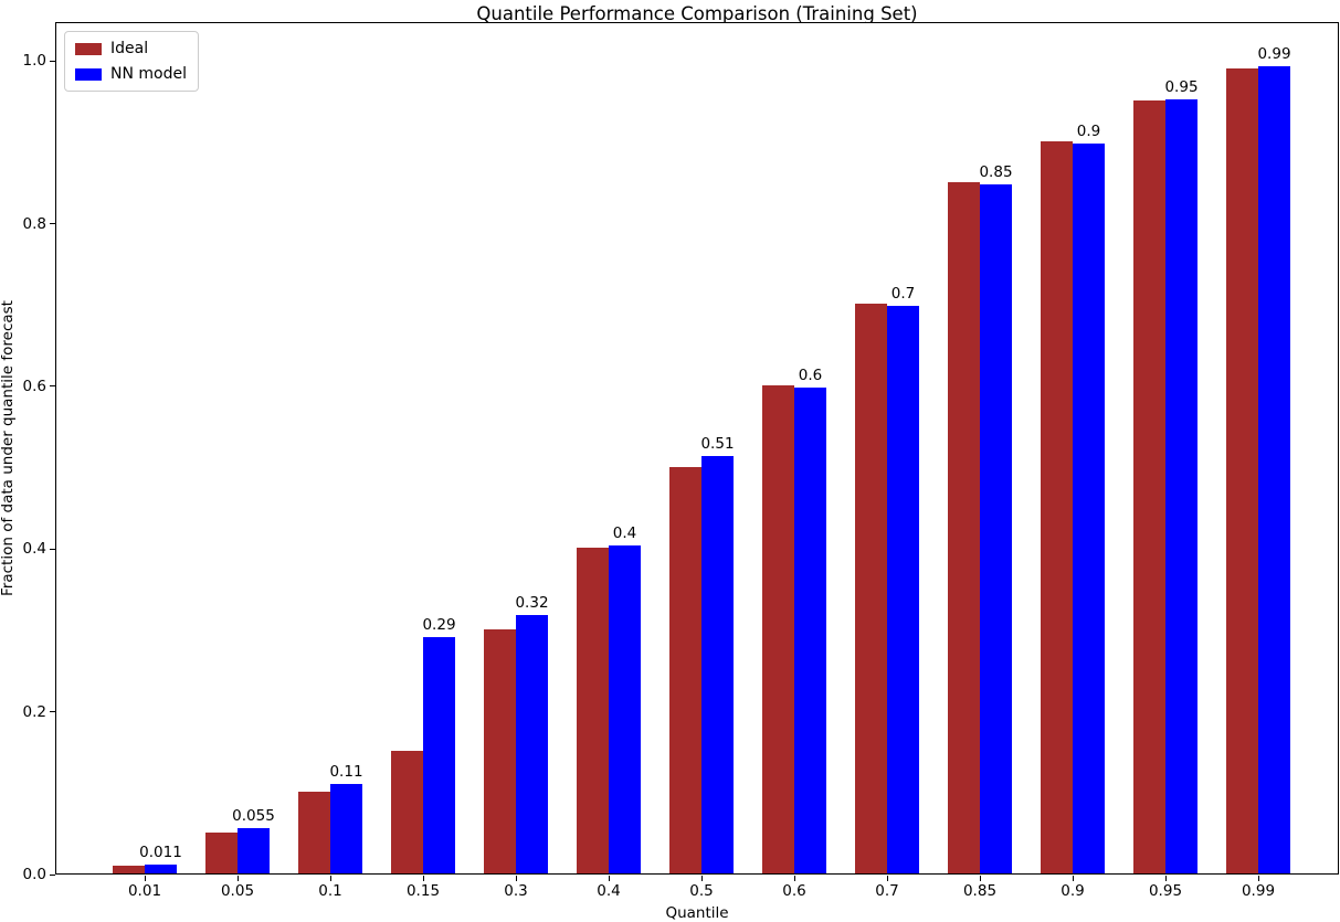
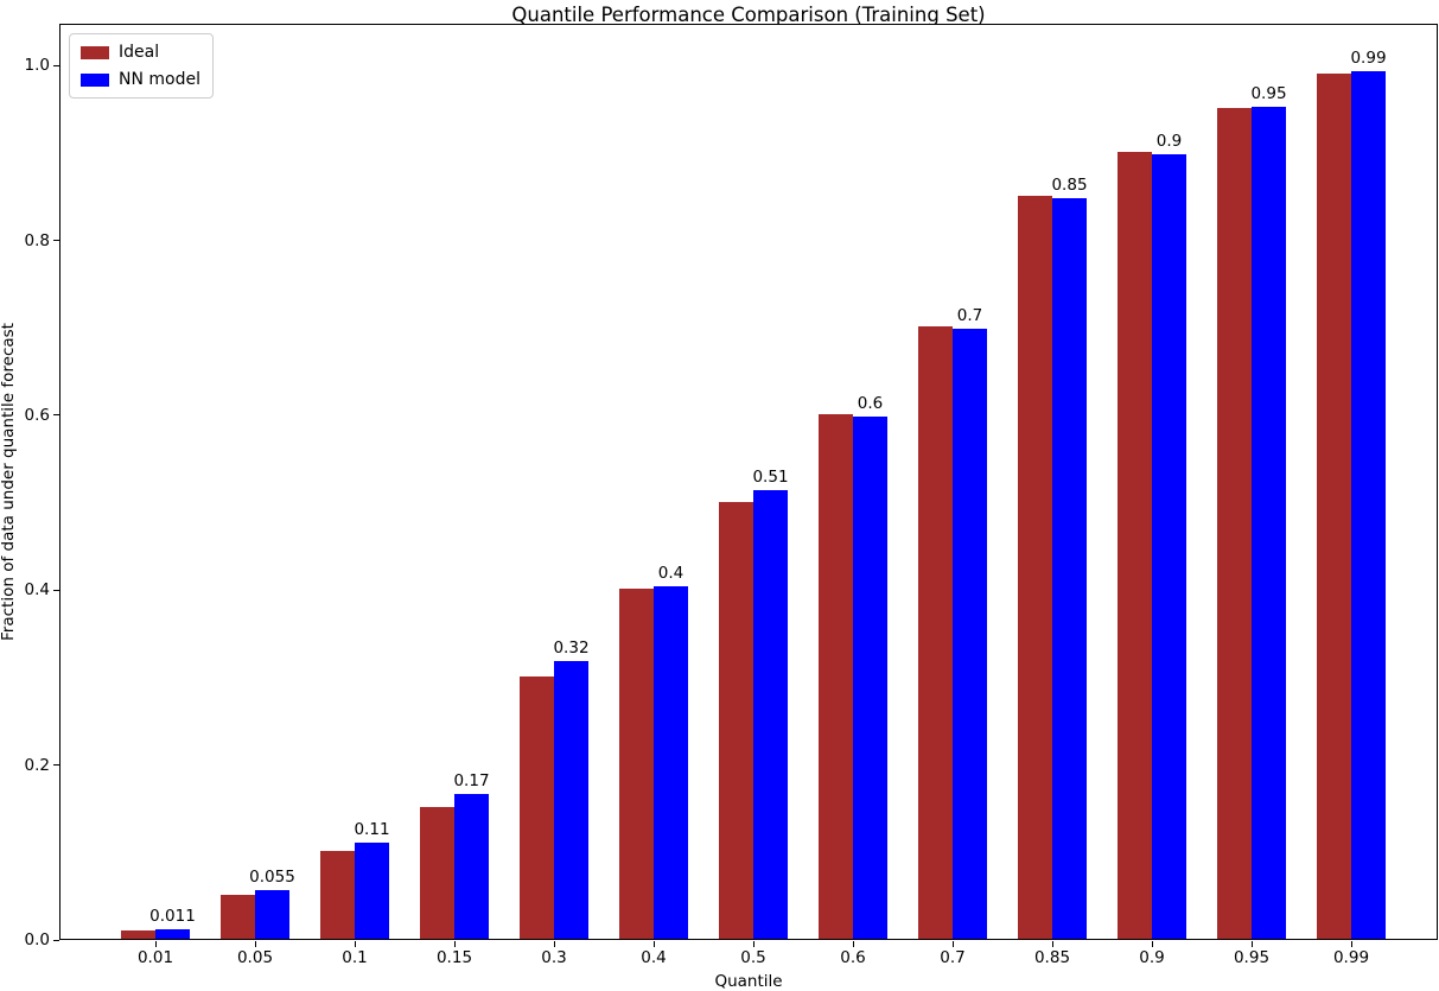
NN model/0.15: 0.29 -> 0.17
